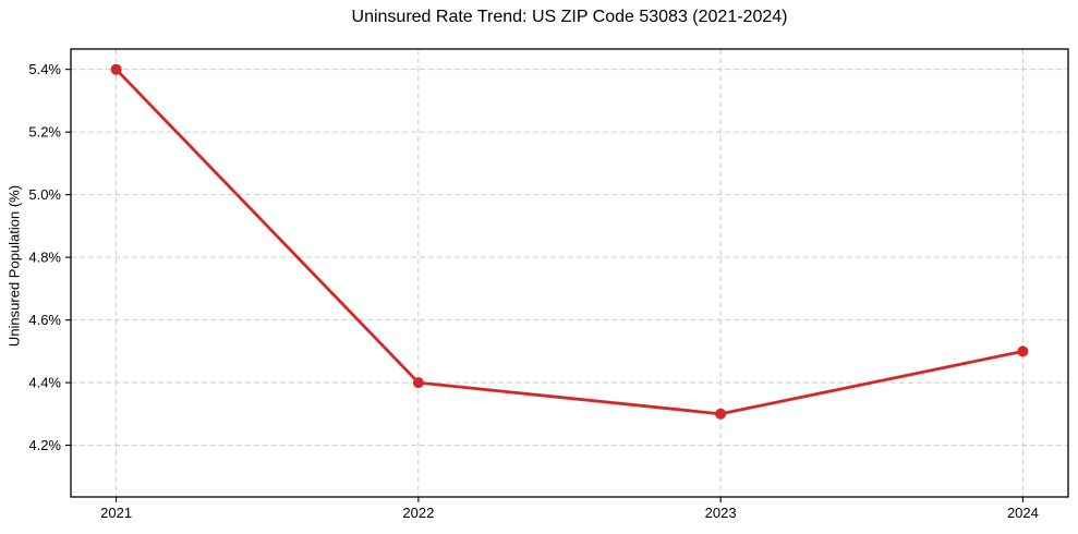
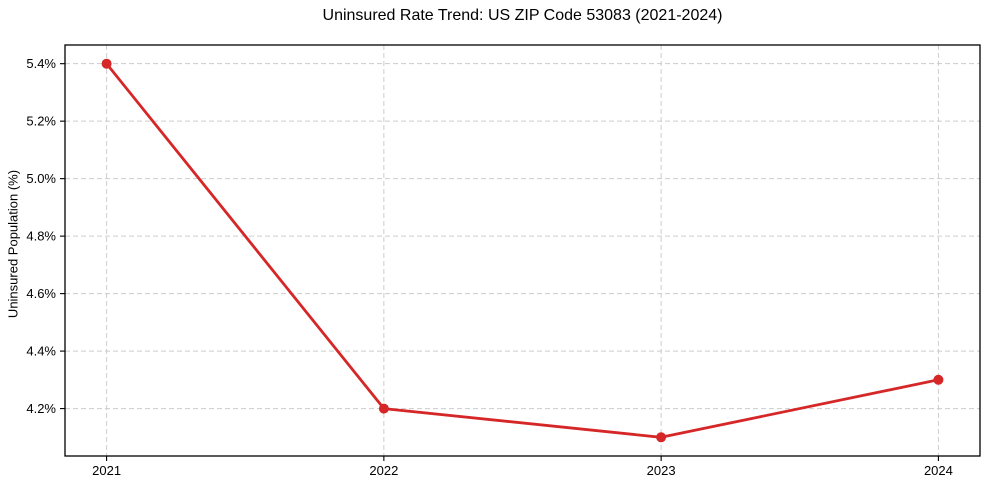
2022: 4.4% -> 4.2%
2023: 4.3% -> 4.1%
2024: 4.5% -> 4.3%
